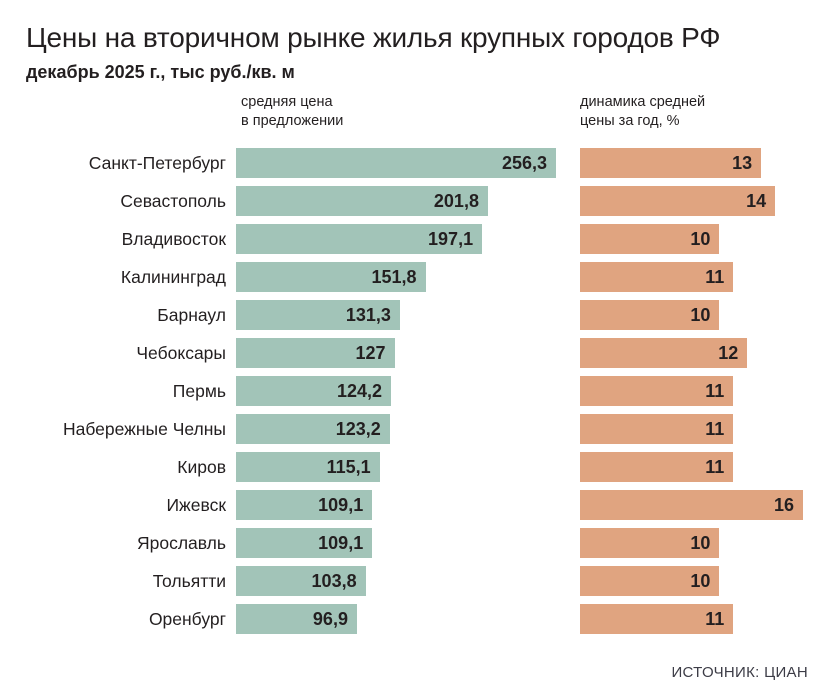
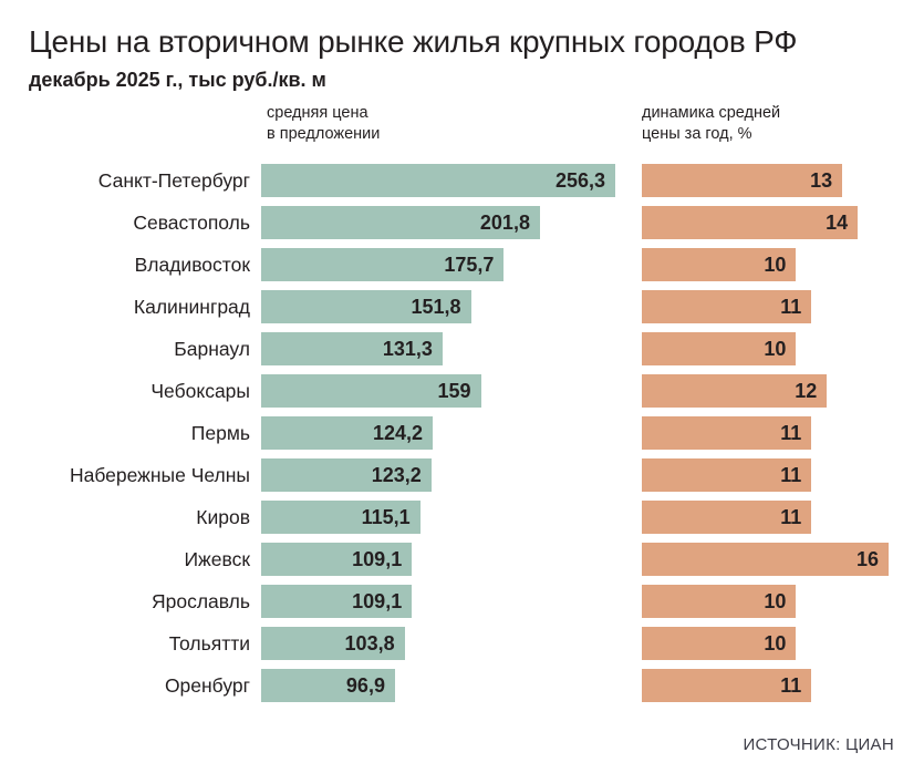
средняя цена в предложении/Владивосток: 197,1 -> 175,7
средняя цена в предложении/Чебоксары: 127 -> 159
